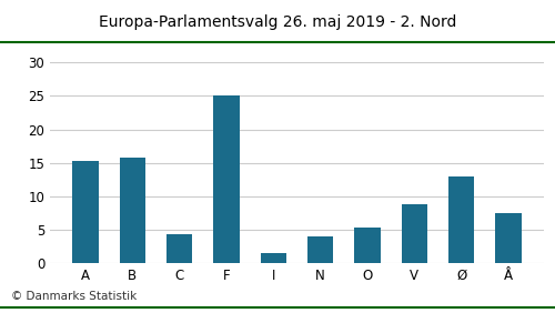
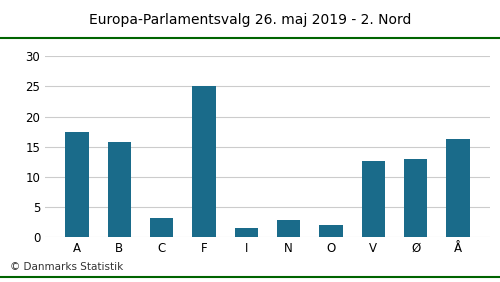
A: 15.3 -> 17.4
C: 4.3 -> 3.2
N: 4.0 -> 2.8
O: 5.3 -> 2.0
V: 8.8 -> 12.6
Å: 7.5 -> 16.2
